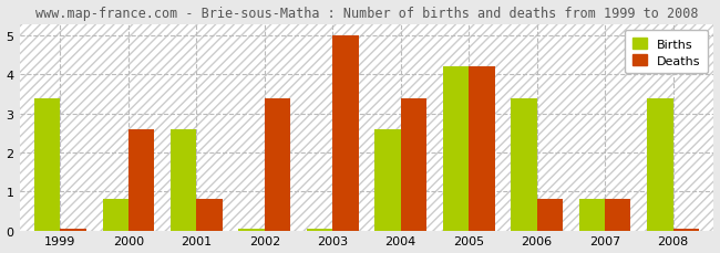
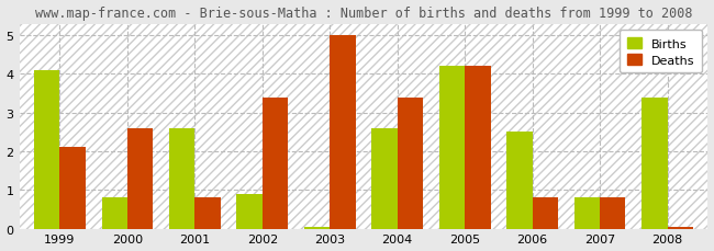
Births/1999: 3.40 -> 4.10
Deaths/1999: 0.05 -> 2.10
Births/2002: 0.05 -> 0.90
Births/2006: 3.40 -> 2.50
